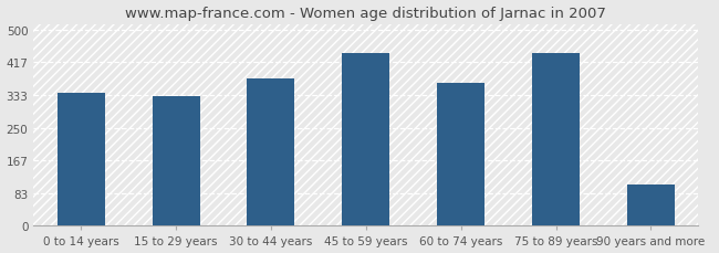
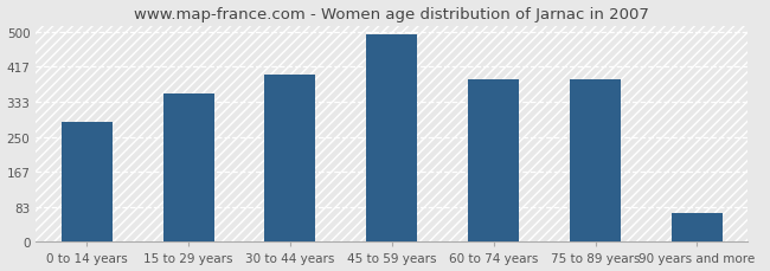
0 to 14 years: 340 -> 285
15 to 29 years: 330 -> 352
30 to 44 years: 375 -> 397
45 to 59 years: 440 -> 493
60 to 74 years: 365 -> 388
75 to 89 years: 440 -> 387
90 years and more: 105 -> 68
